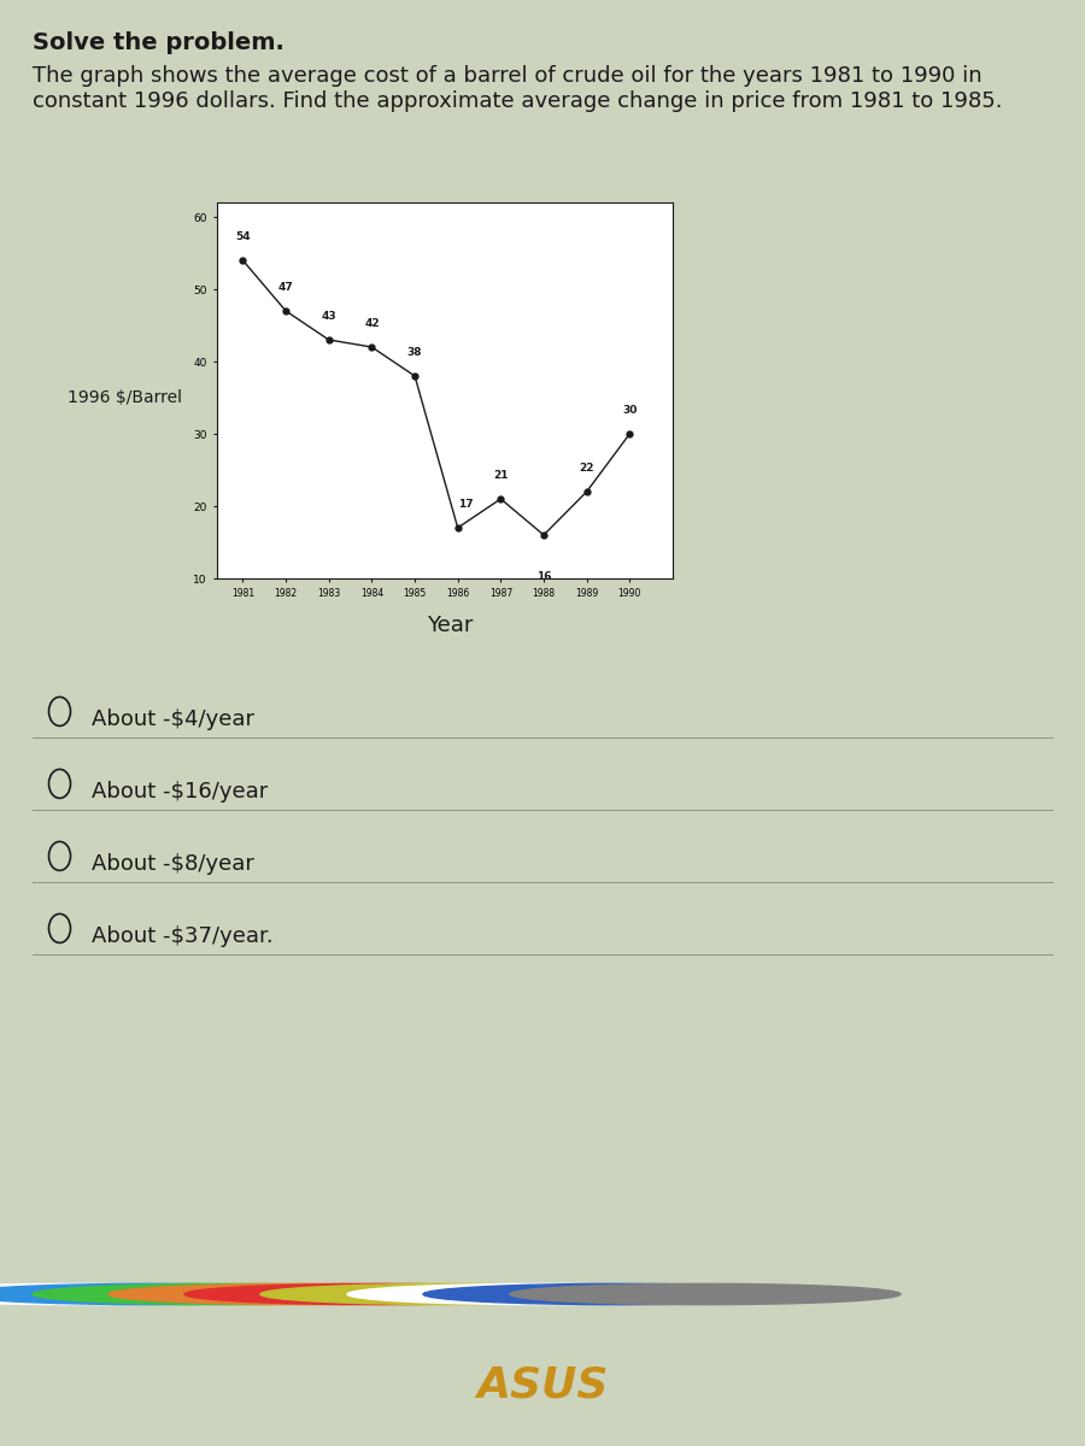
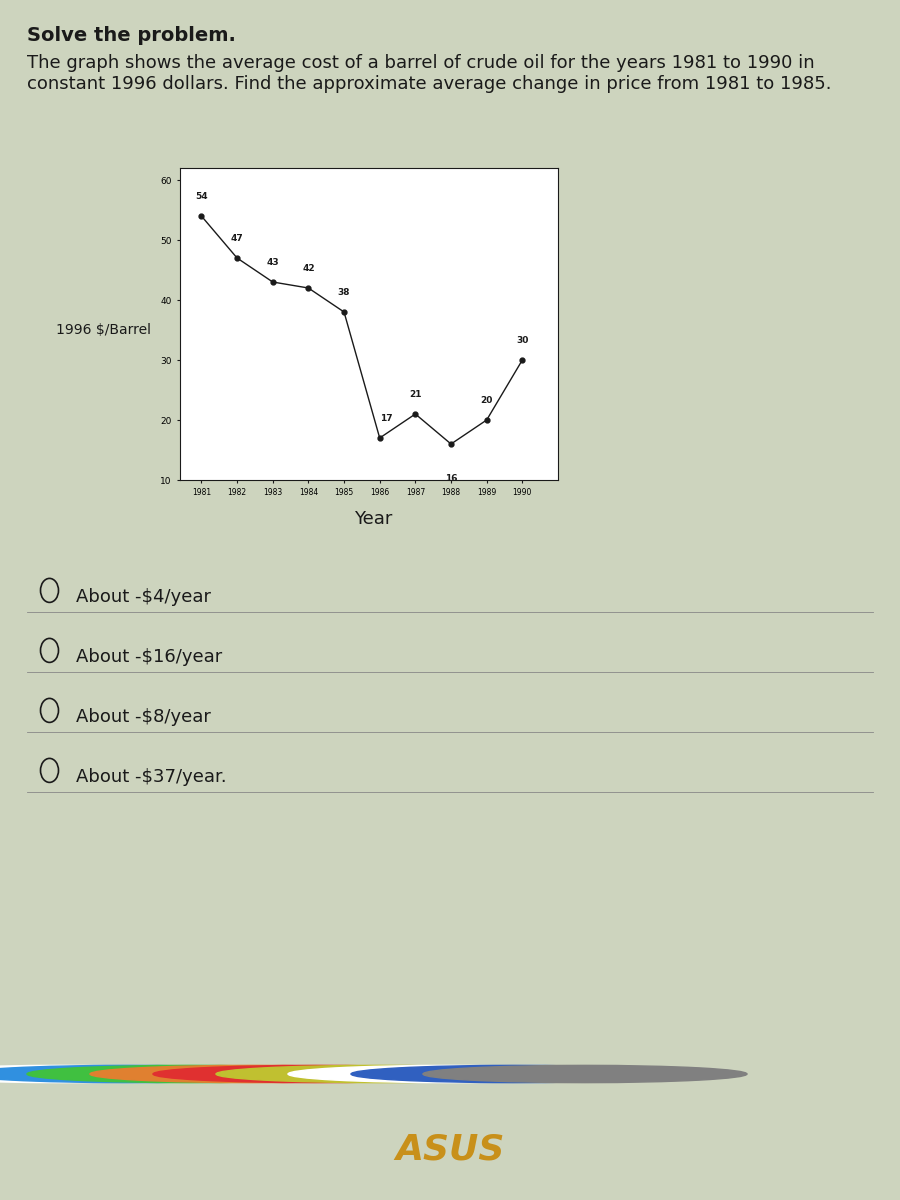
1989: 22 -> 20
